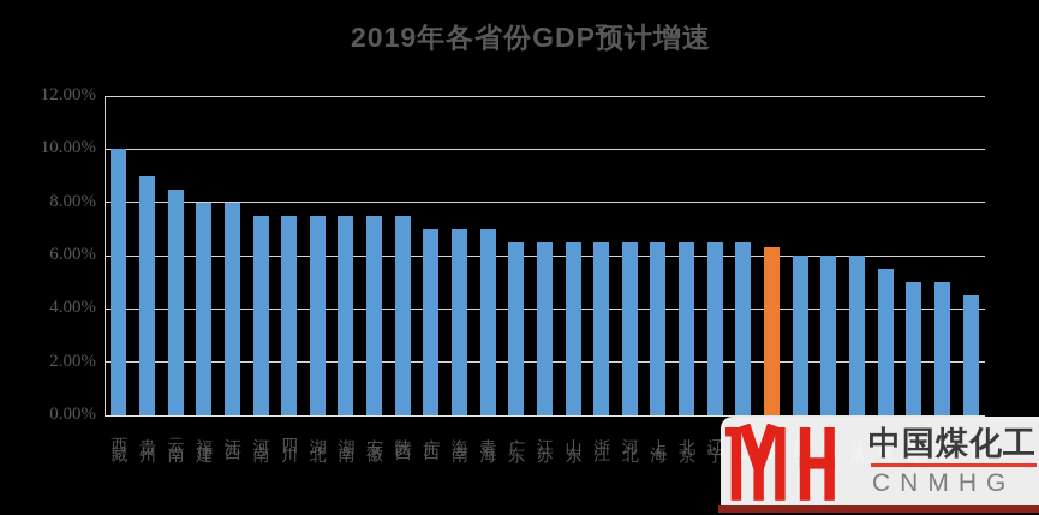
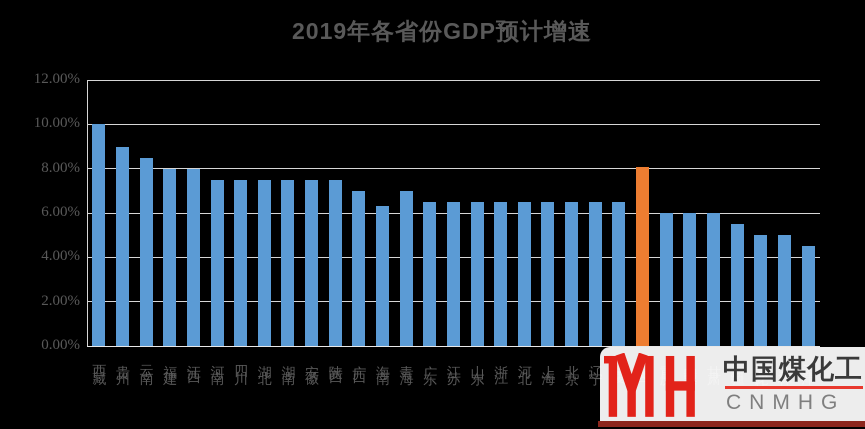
海南: 7.0% -> 6.3%
山西: 6.3% -> 8.1%
